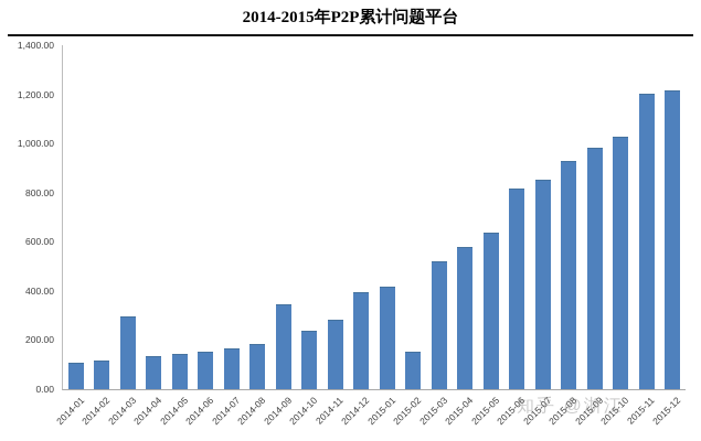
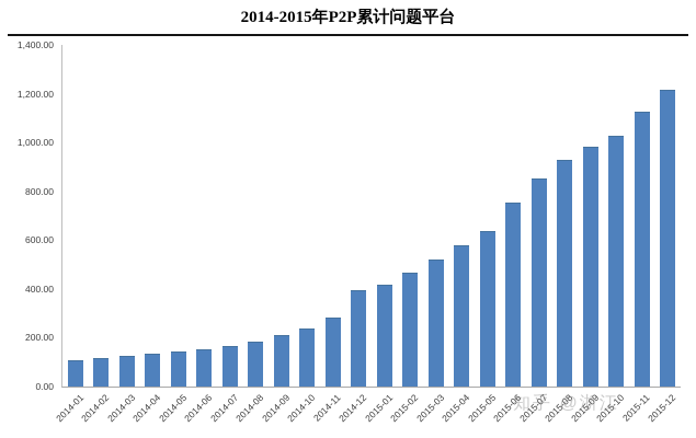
2014-03: 290 -> 120
2014-09: 340 -> 200
2015-02: 150 -> 460
2015-06: 810 -> 750
2015-11: 1200 -> 1120
